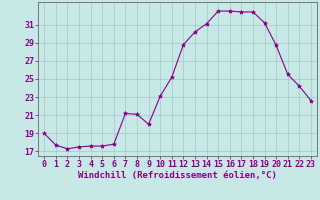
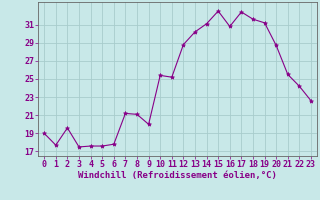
2: 17.3 -> 19.6
10: 23.1 -> 25.4
16: 32.5 -> 30.8
18: 32.4 -> 31.6
